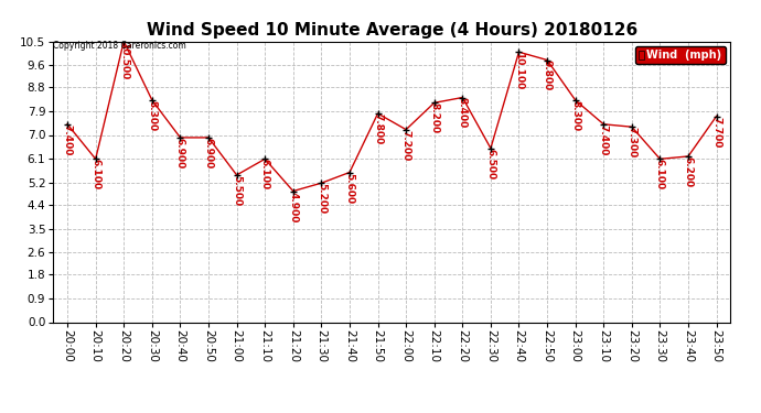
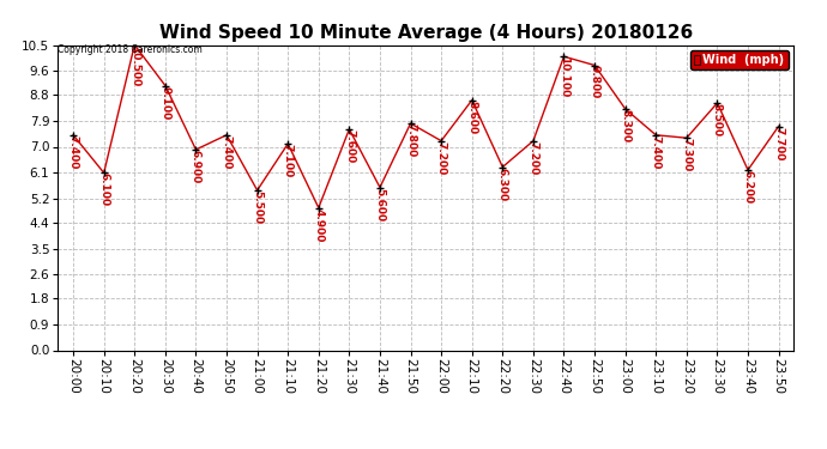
20:30: 8.300 -> 9.100
20:50: 6.900 -> 7.400
21:10: 6.100 -> 7.100
21:30: 5.200 -> 7.600
22:10: 8.200 -> 8.600
22:20: 8.400 -> 6.300
22:30: 6.500 -> 7.200
23:30: 6.100 -> 8.500
